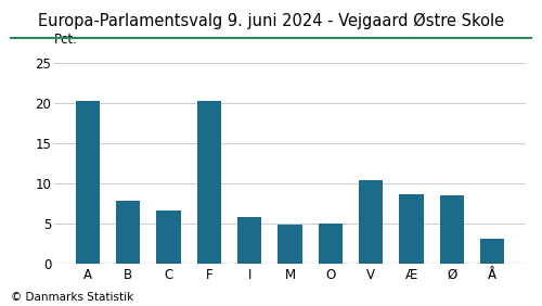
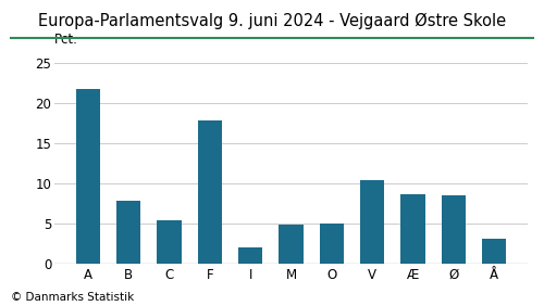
A: 20.3 -> 21.8
C: 6.6 -> 5.4
F: 20.3 -> 17.8
I: 5.7 -> 2.0
